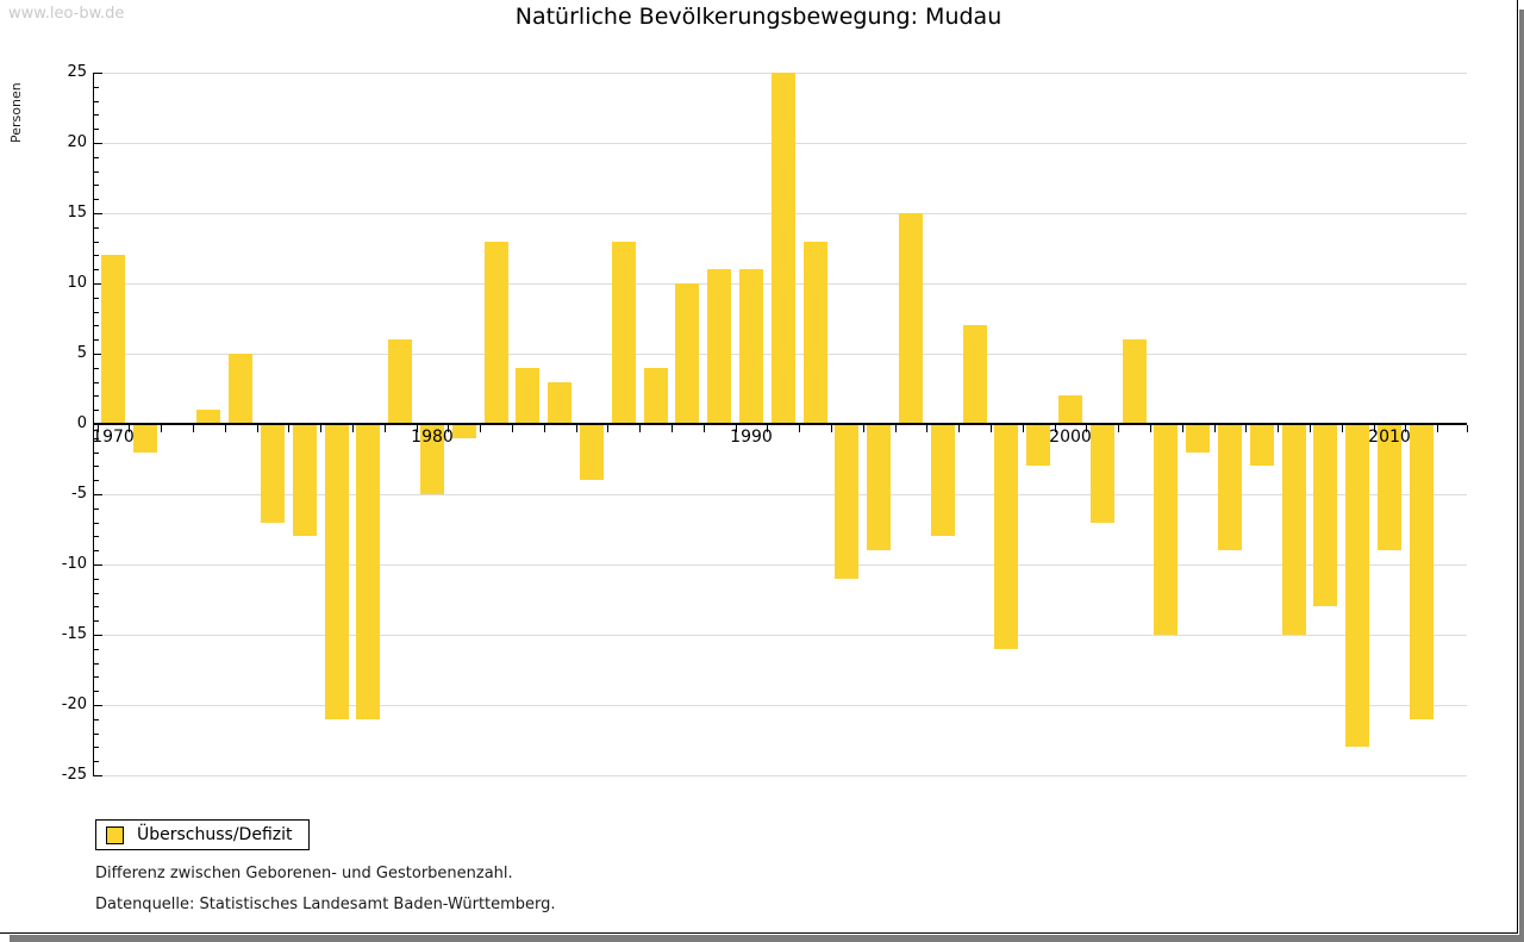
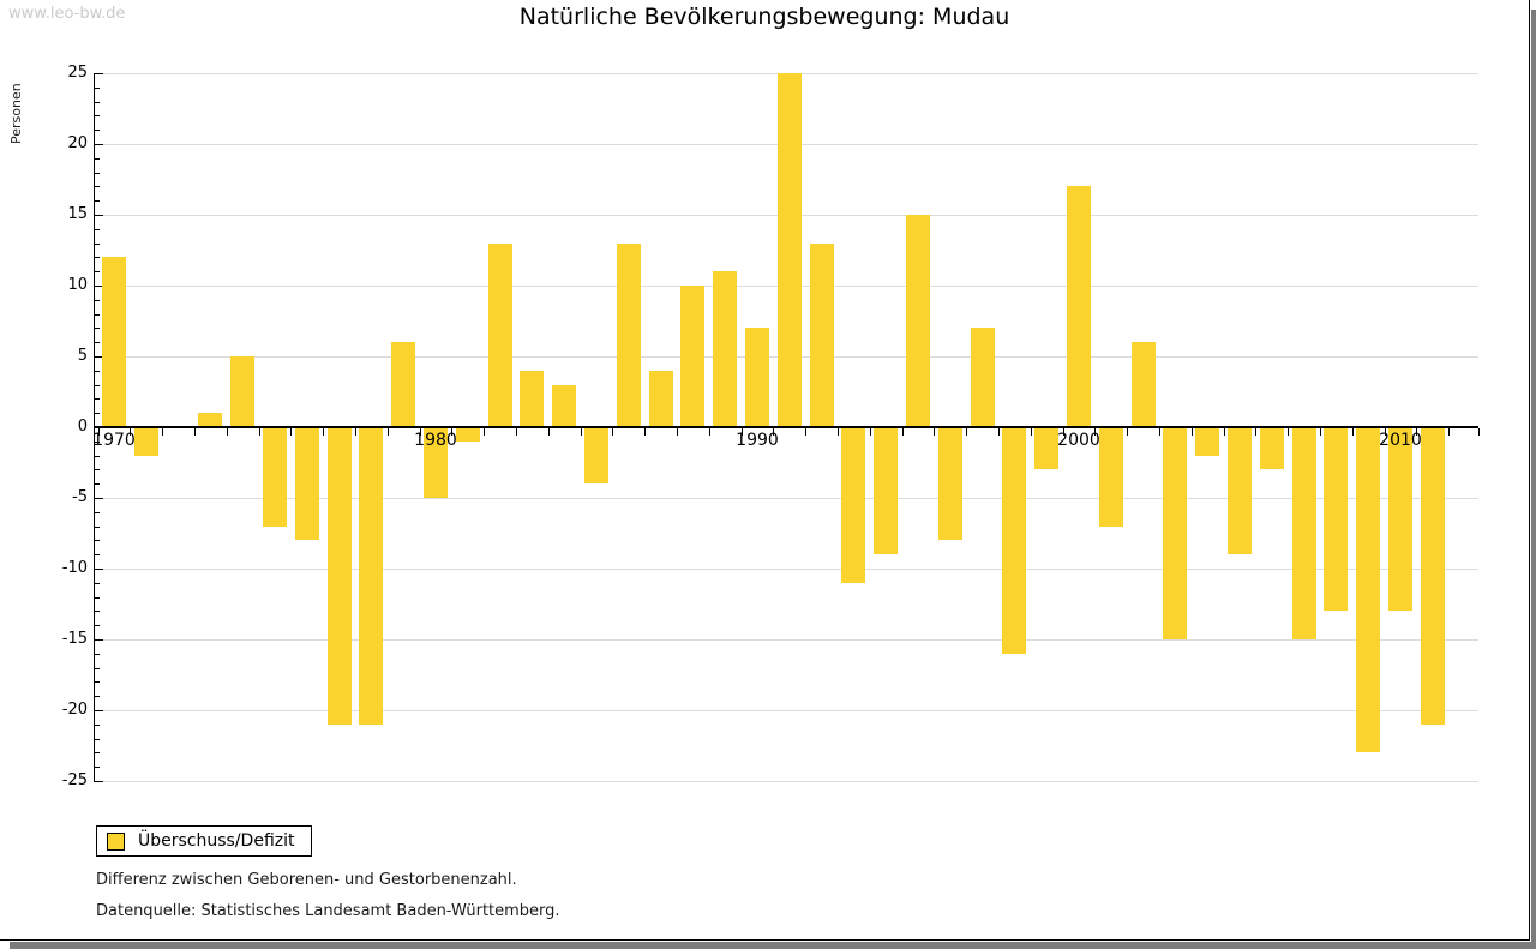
1990: 11 -> 7
2000: 2 -> 17
2010: -9 -> -13
